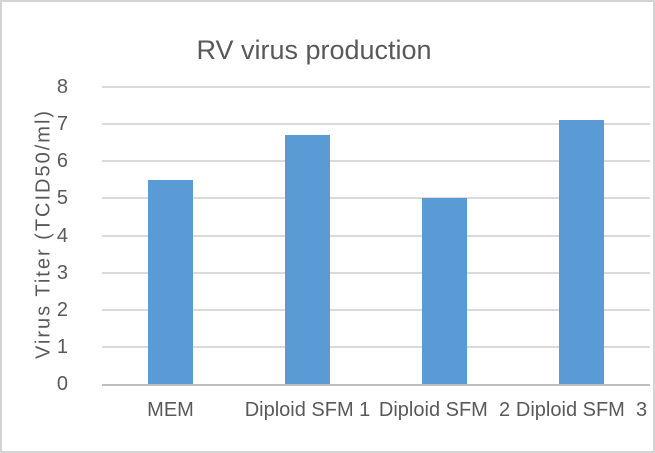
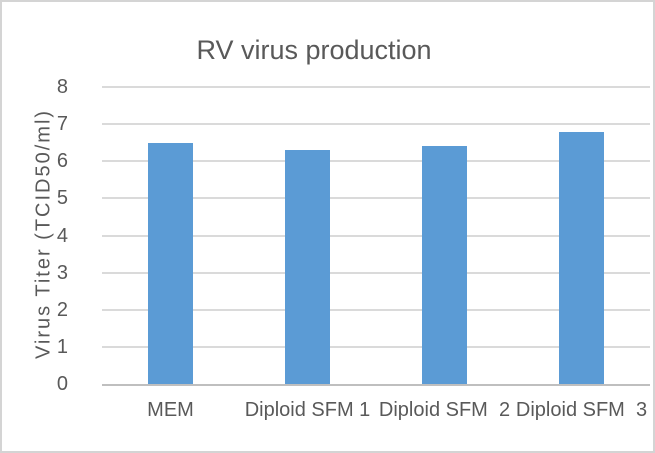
MEM: 5.5 -> 6.5
Diploid SFM 1: 6.7 -> 6.3
Diploid SFM 2: 5.0 -> 6.4
Diploid SFM 3: 7.1 -> 6.8
